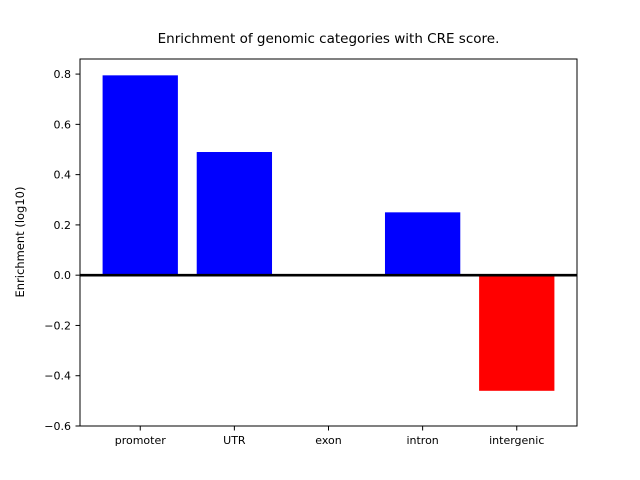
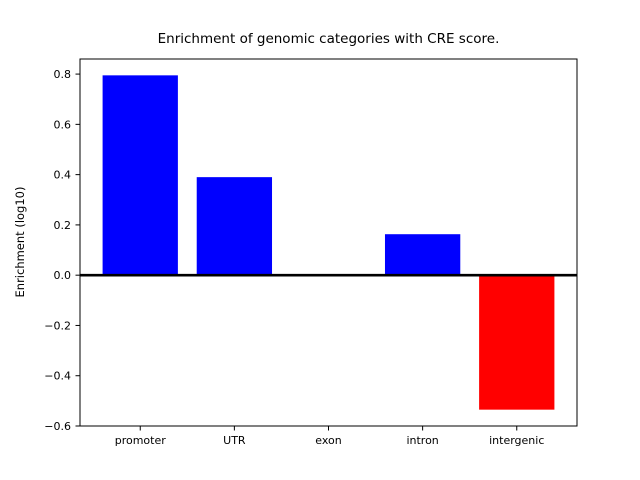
UTR: 0.49 -> 0.39
intron: 0.25 -> 0.16
intergenic: -0.46 -> -0.54
